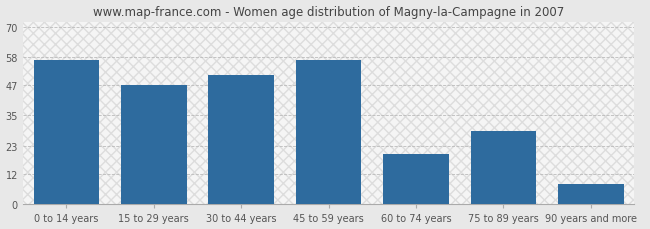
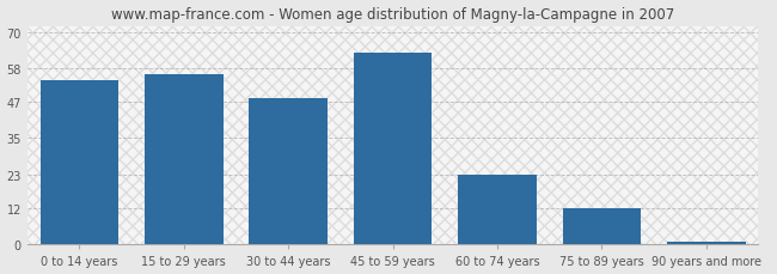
0 to 14 years: 57 -> 54
15 to 29 years: 47 -> 56
30 to 44 years: 51 -> 48
45 to 59 years: 57 -> 63
60 to 74 years: 20 -> 23
75 to 89 years: 29 -> 12
90 years and more: 8 -> 1
